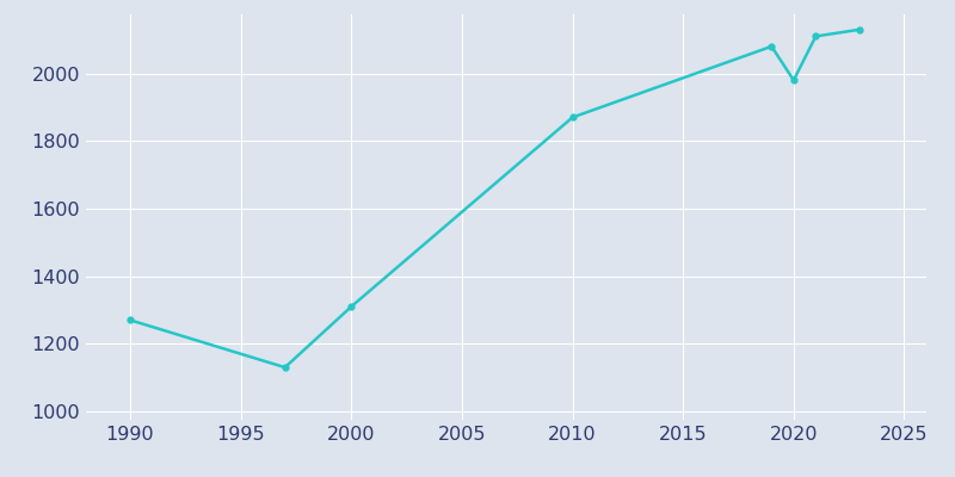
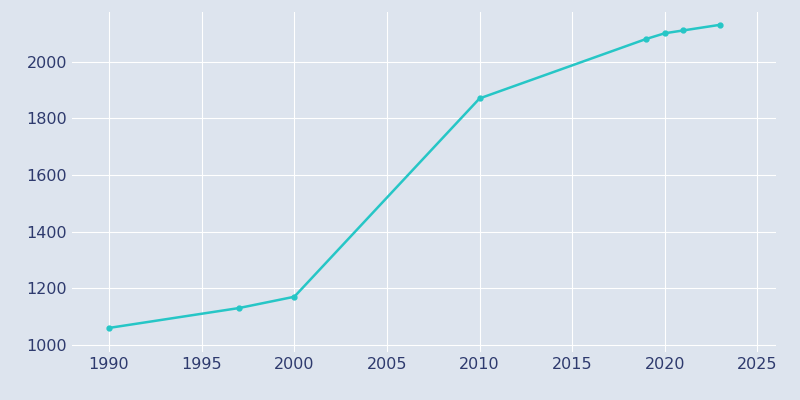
1990: 1270 -> 1060
2000: 1310 -> 1170
2020: 1980 -> 2100
